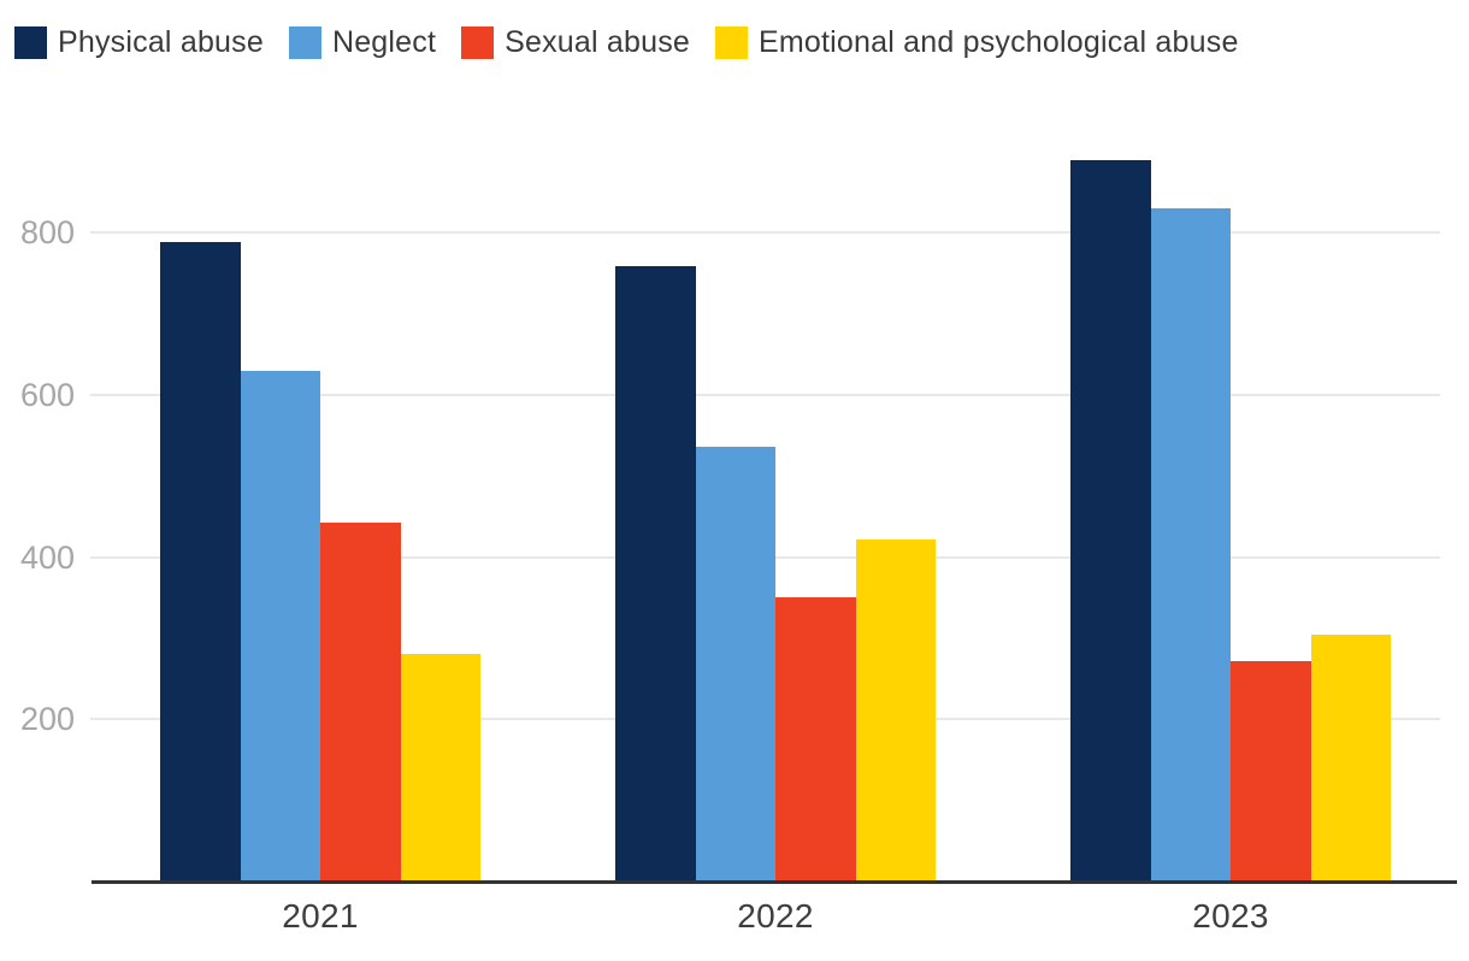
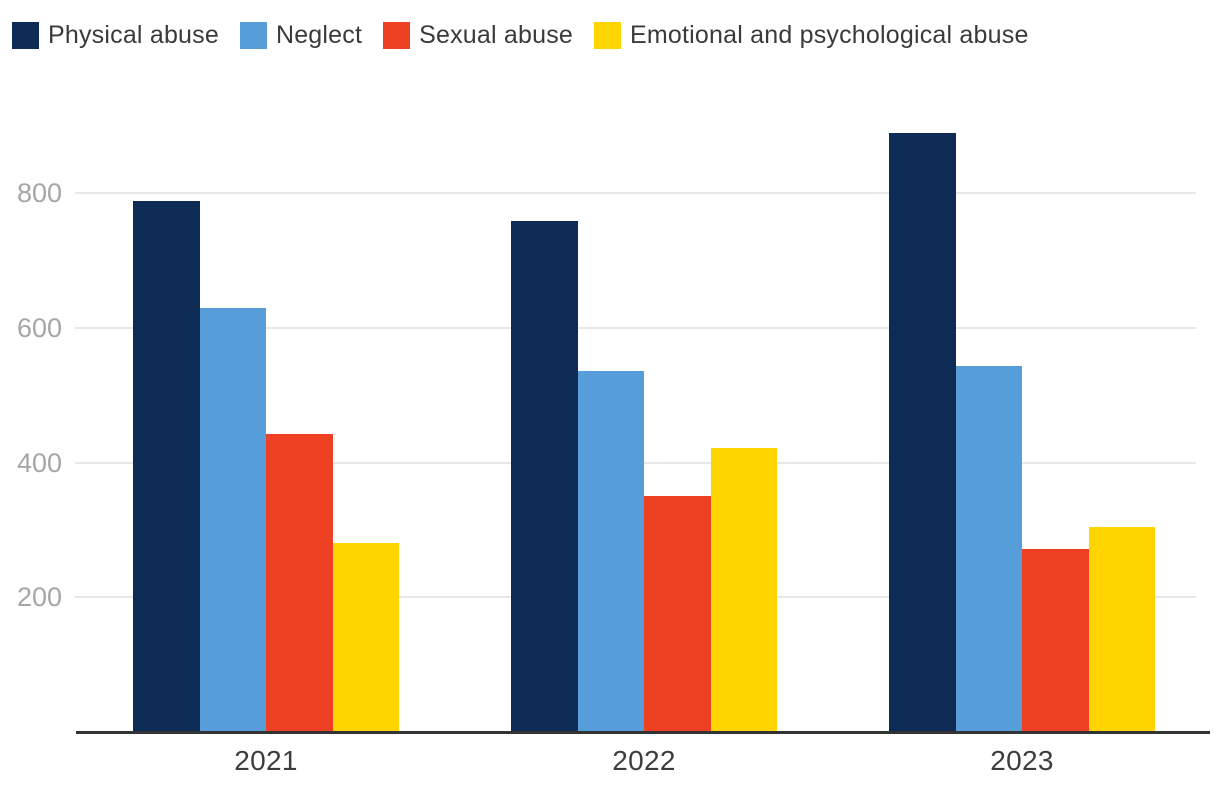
Neglect/2023: 830 -> 540
